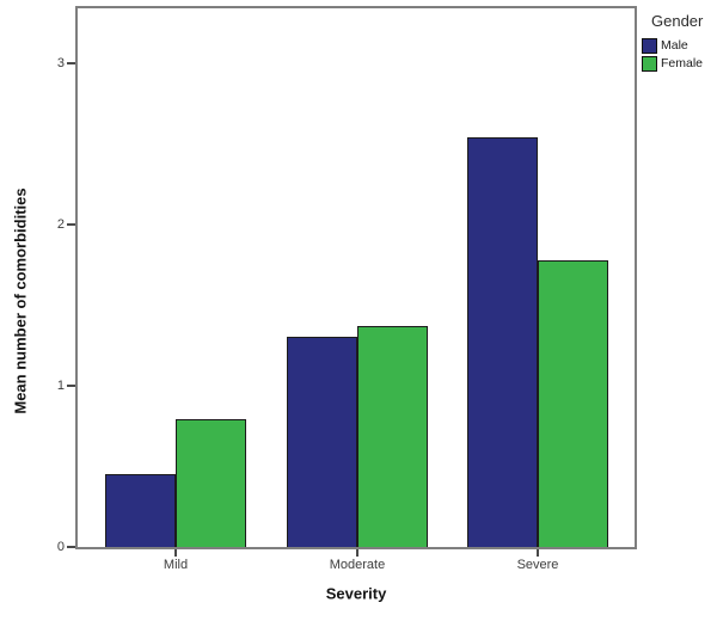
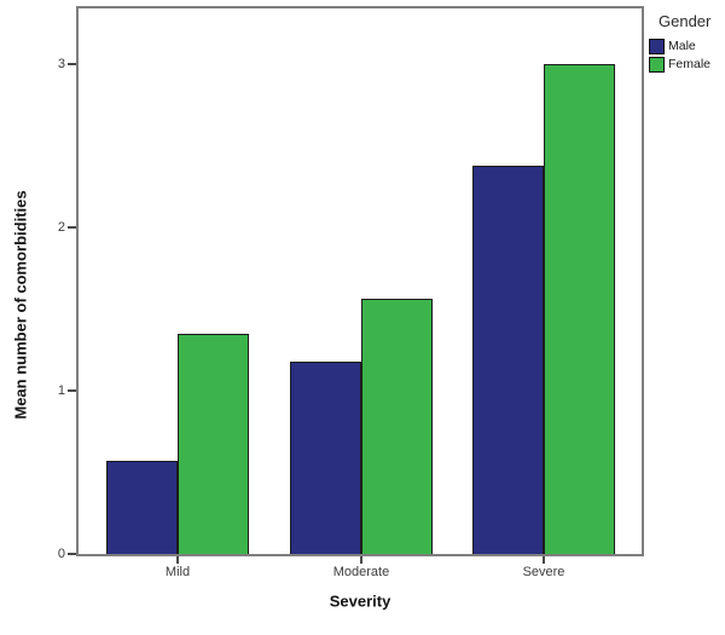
Male/Mild: 0.45 -> 0.57
Female/Mild: 0.79 -> 1.35
Male/Moderate: 1.30 -> 1.18
Female/Moderate: 1.37 -> 1.56
Male/Severe: 2.54 -> 2.38
Female/Severe: 1.78 -> 3.00
